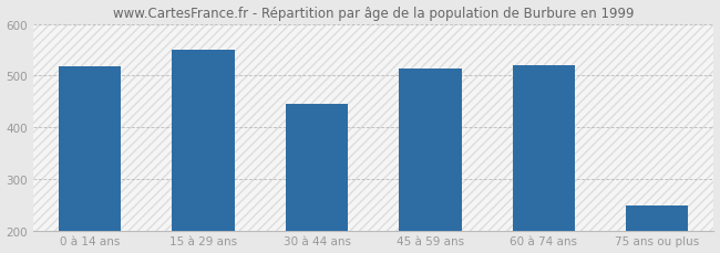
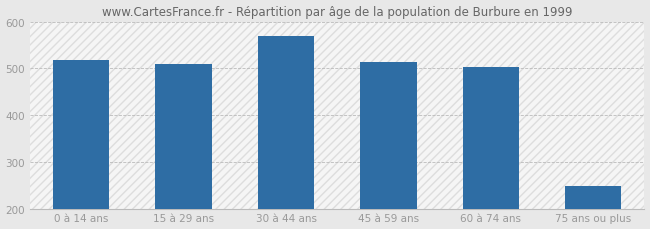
15 à 29 ans: 550 -> 509
30 à 44 ans: 445 -> 570
60 à 74 ans: 520 -> 503
